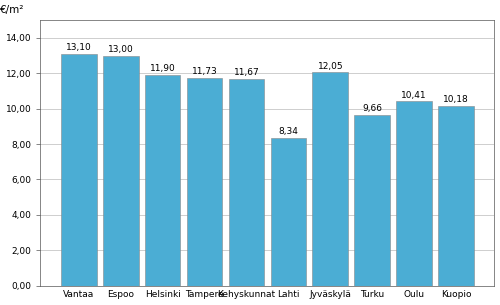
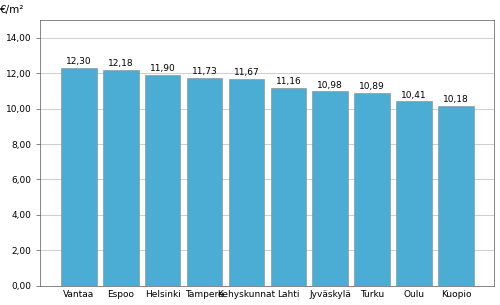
Vantaa: 13,10 -> 12,30
Espoo: 13,00 -> 12,18
Lahti: 8,34 -> 11,16
Jyväskylä: 12,05 -> 10,98
Turku: 9,66 -> 10,89
